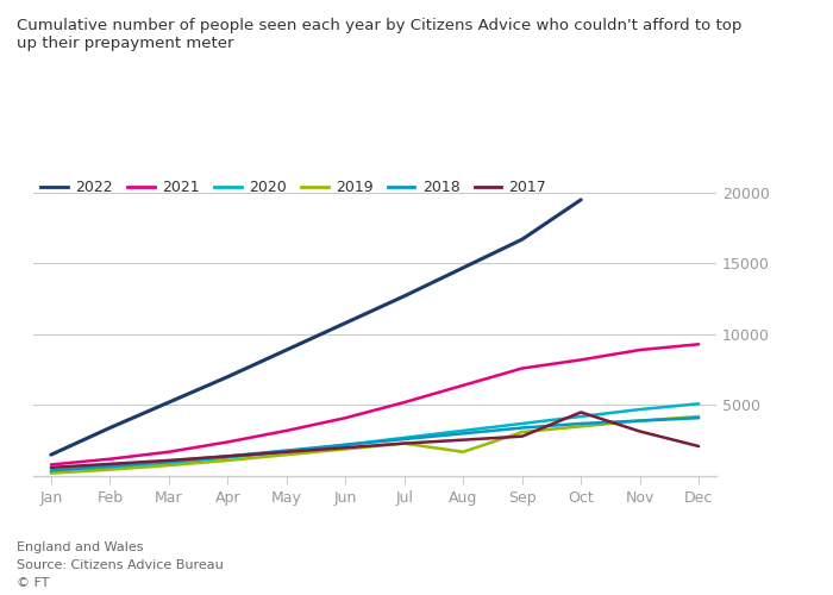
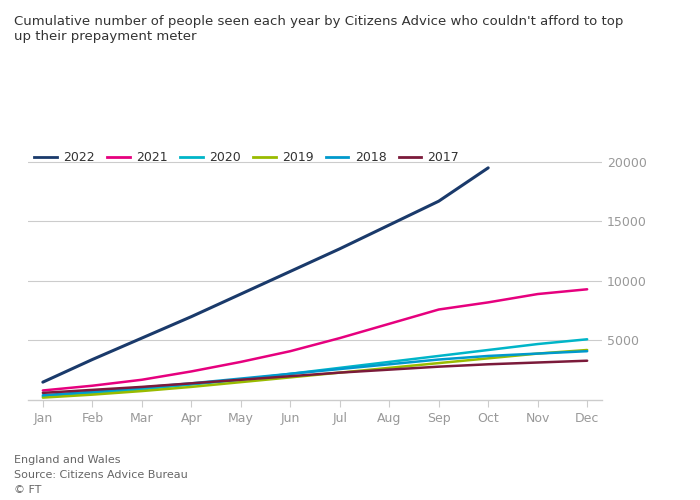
2019/Aug: 1700 -> 2700
2017/Oct: 4500 -> 3000
2017/Dec: 2100 -> 3300
